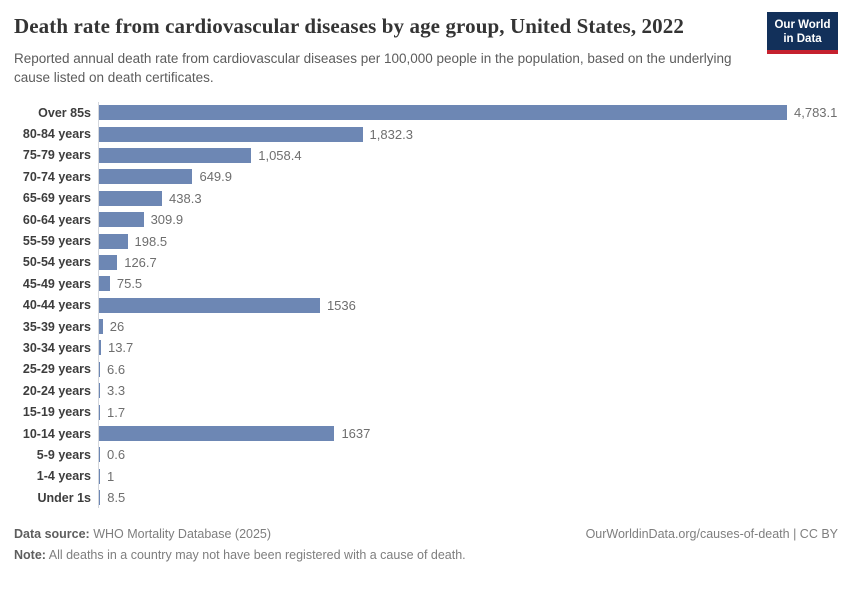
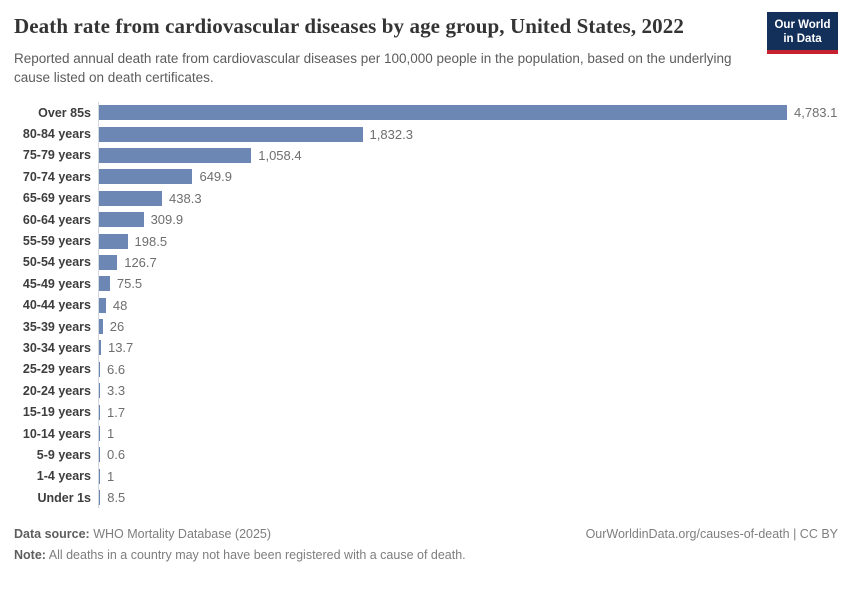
40-44 years: 1536 -> 48
10-14 years: 1637 -> 1
